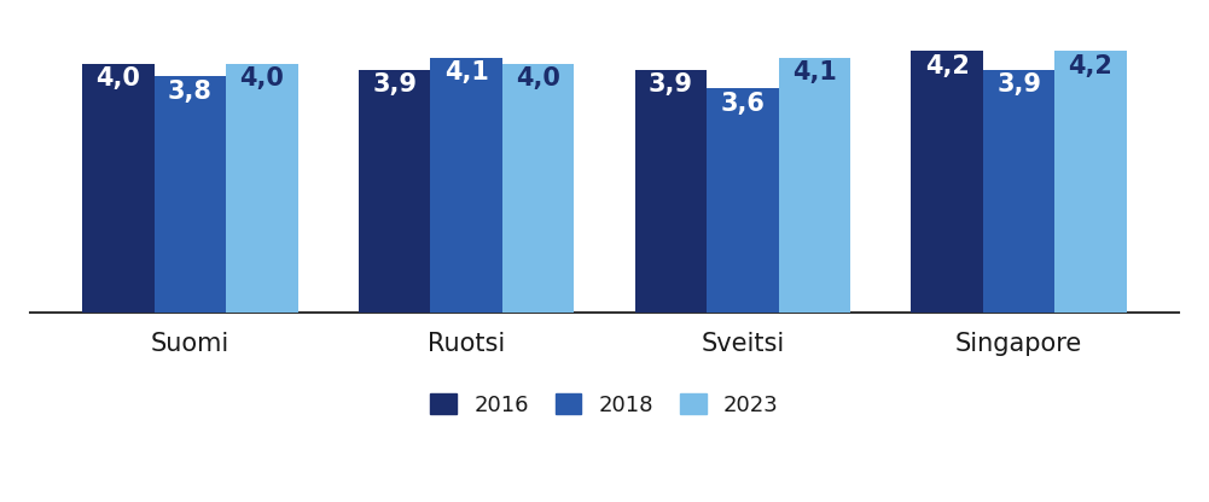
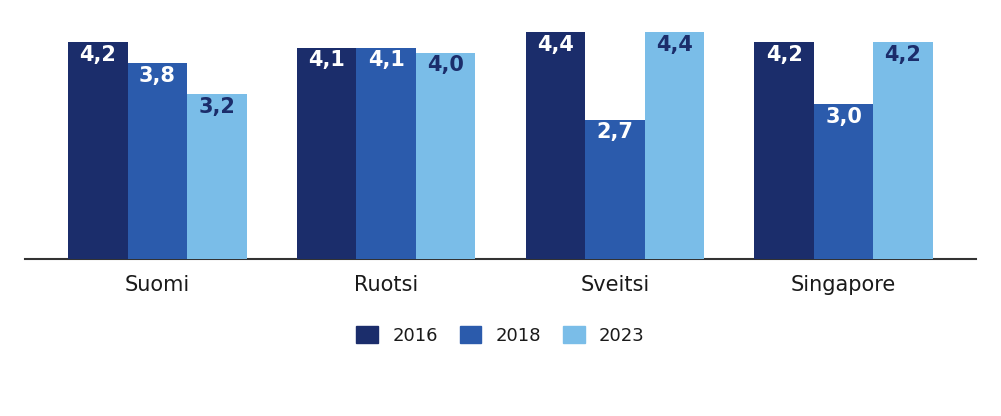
2016/Suomi: 4,0 -> 4,2
2023/Suomi: 4,0 -> 3,2
2016/Ruotsi: 3,9 -> 4,1
2016/Sveitsi: 3,9 -> 4,4
2018/Sveitsi: 3,6 -> 2,7
2023/Sveitsi: 4,1 -> 4,4
2018/Singapore: 3,9 -> 3,0
